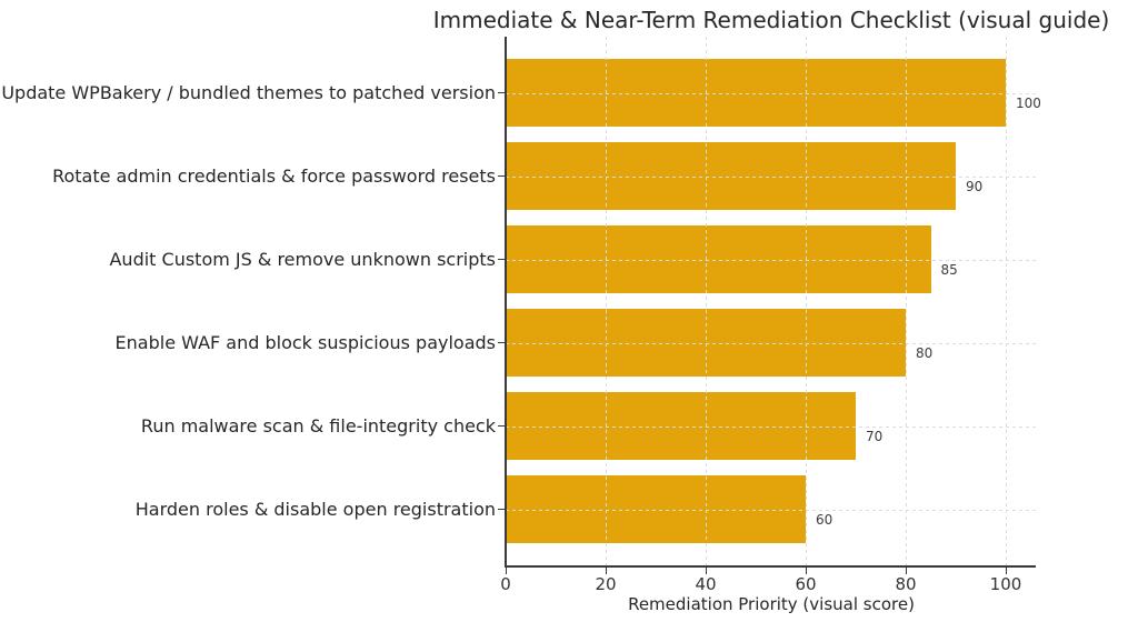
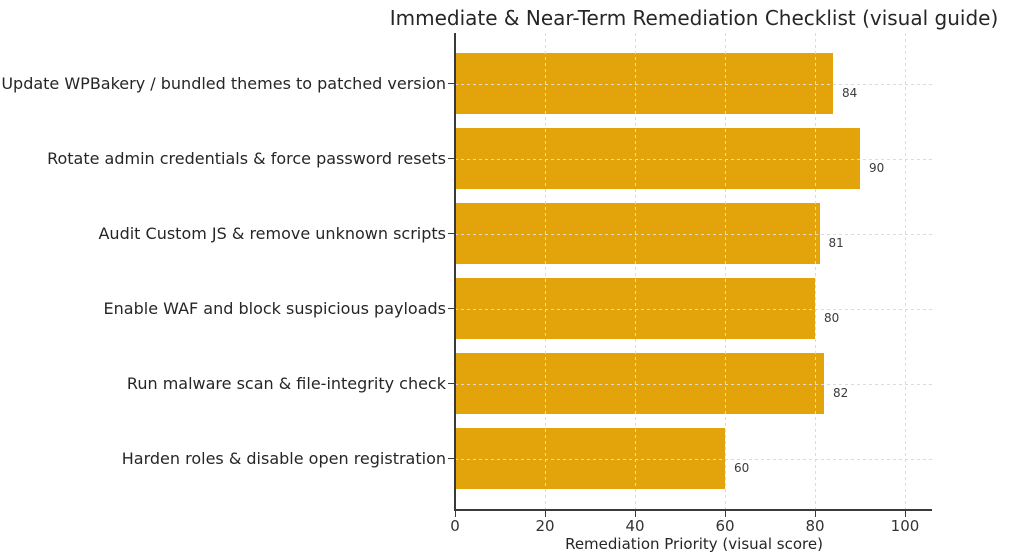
Update WPBakery / bundled themes to patched version: 100 -> 84
Audit Custom JS & remove unknown scripts: 85 -> 81
Run malware scan & file-integrity check: 70 -> 82
